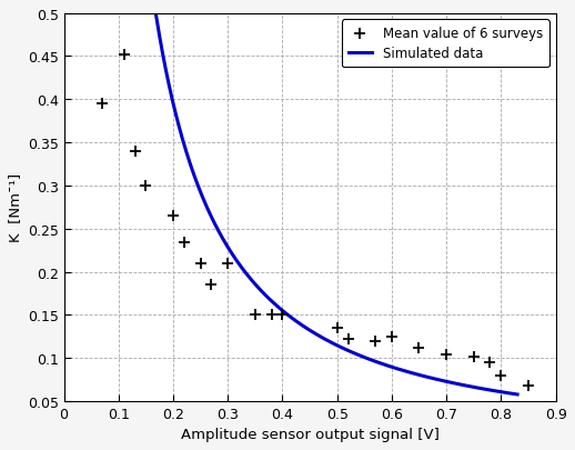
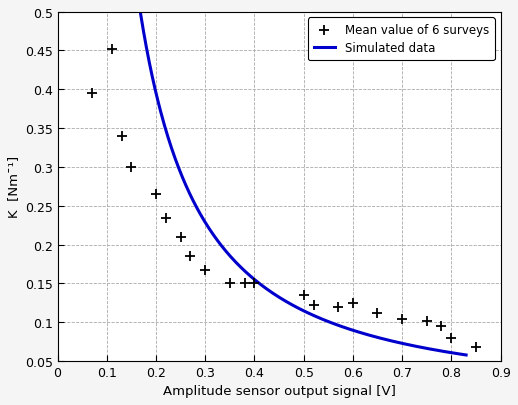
Mean value of 6 surveys/0.3: 0.210 -> 0.167
